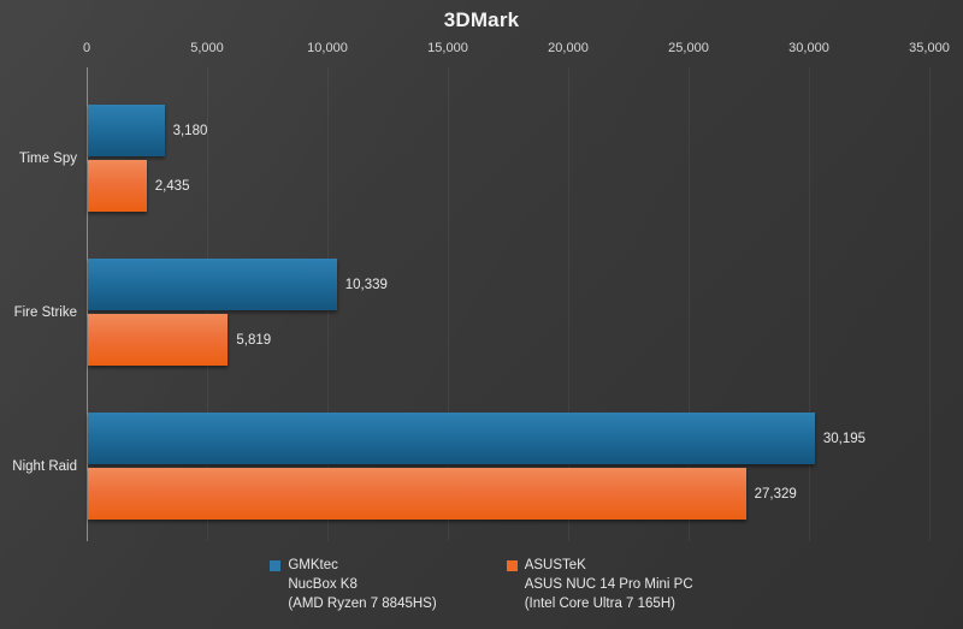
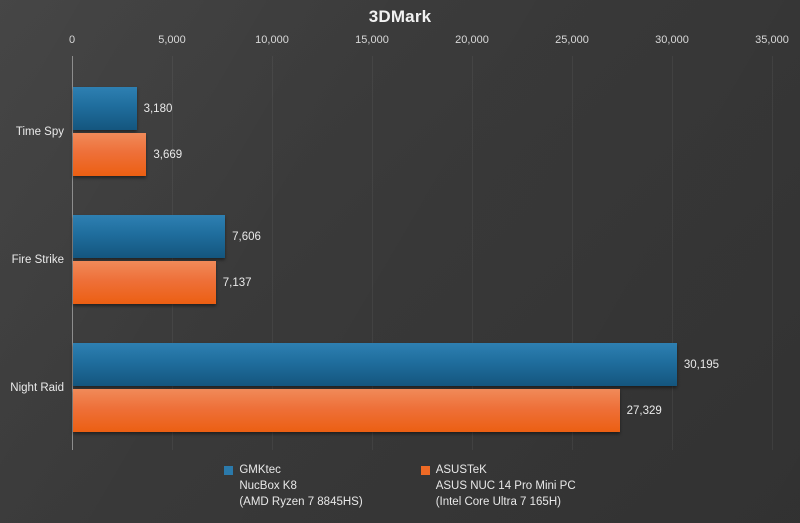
ASUSTeK/Time Spy: 2,435 -> 3,669
GMKtec/Fire Strike: 10,339 -> 7,606
ASUSTeK/Fire Strike: 5,819 -> 7,137
